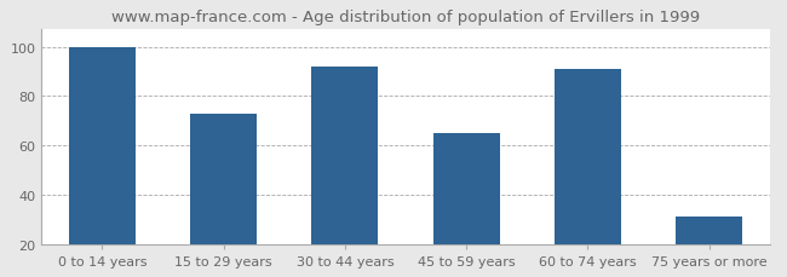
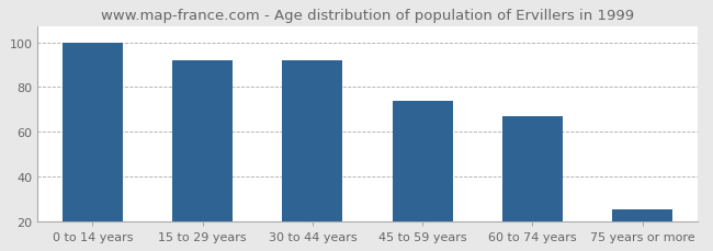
15 to 29 years: 73 -> 92
45 to 59 years: 65 -> 74
60 to 74 years: 91 -> 67
75 years or more: 31 -> 25
